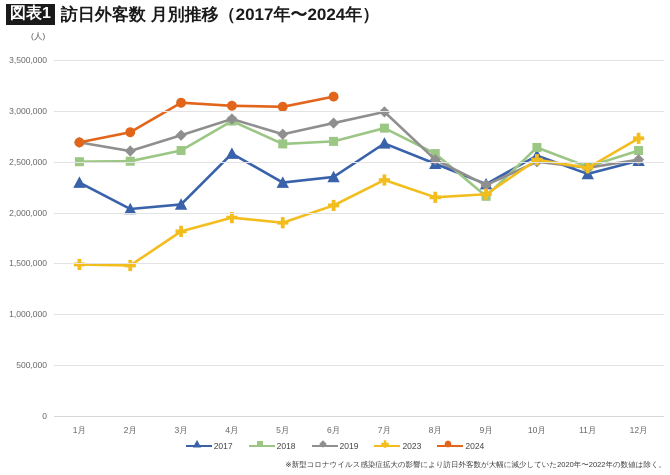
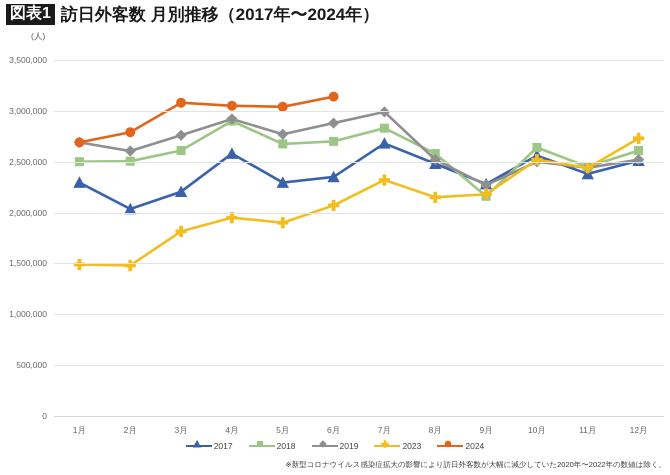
2017/3月: 2080000 -> 2200000
